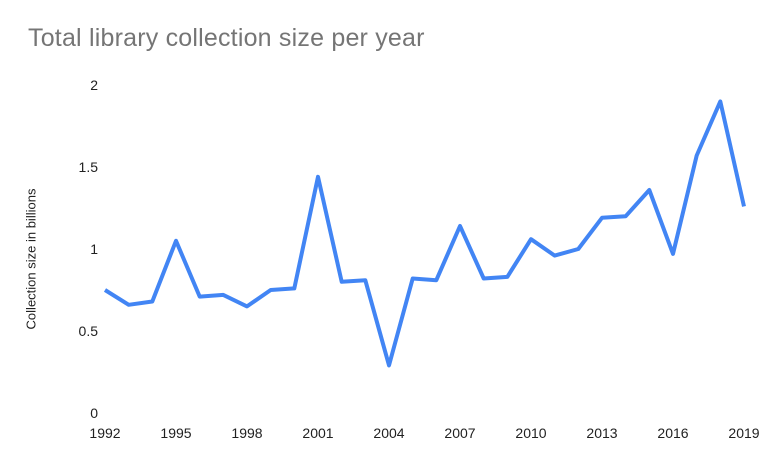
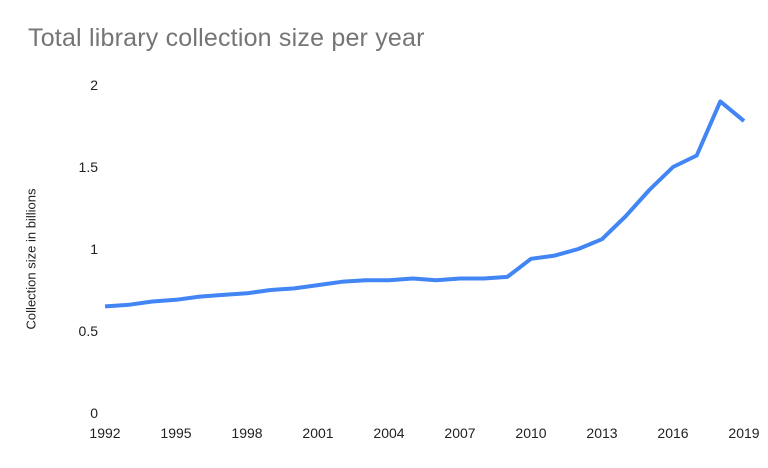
1992: 0.75 -> 0.65
1995: 1.05 -> 0.69
1998: 0.65 -> 0.73
2001: 1.44 -> 0.78
2004: 0.29 -> 0.81
2007: 1.14 -> 0.82
2010: 1.06 -> 0.94
2013: 1.19 -> 1.06
2016: 0.97 -> 1.50
2019: 1.26 -> 1.78
